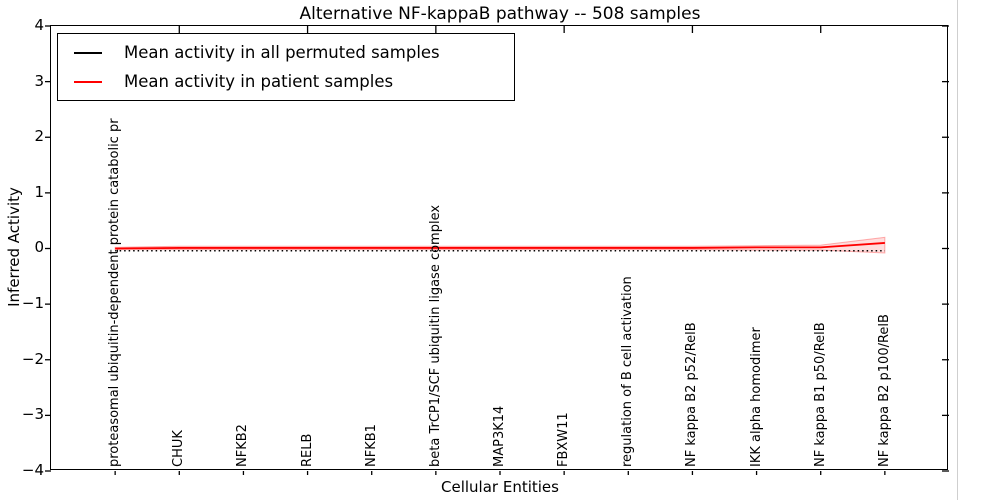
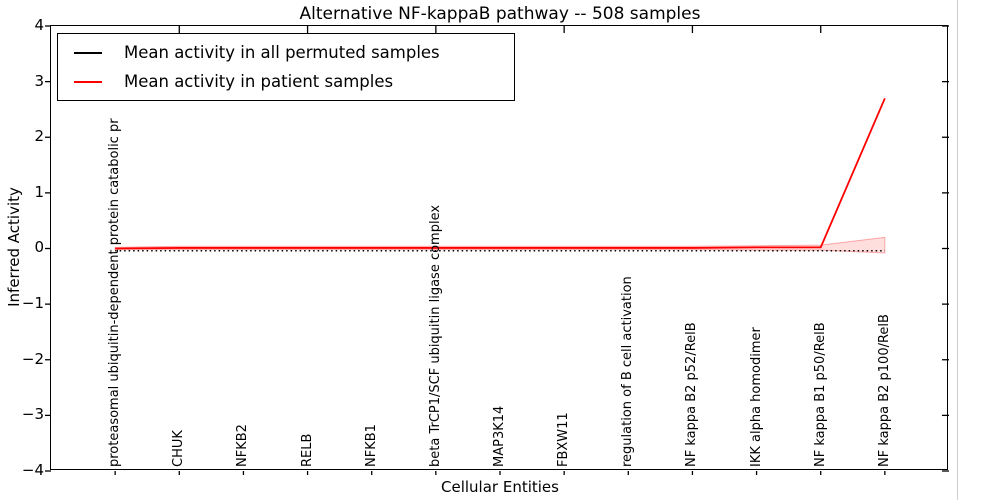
Mean activity in patient samples/NF kappa B2 p100/RelB: 0.1 -> 2.7
